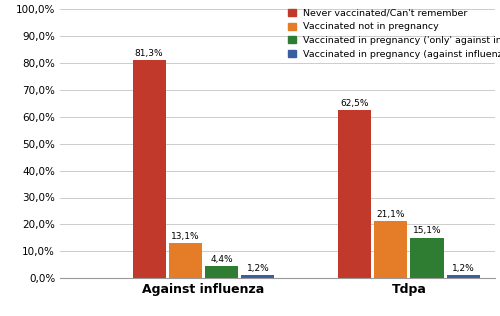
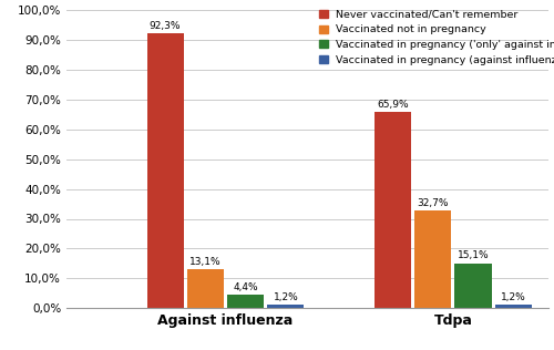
Never vaccinated/Can't remember/Against influenza: 81,3% -> 92,3%
Never vaccinated/Can't remember/Tdpa: 62,5% -> 65,9%
Vaccinated not in pregnancy/Tdpa: 21,1% -> 32,7%
